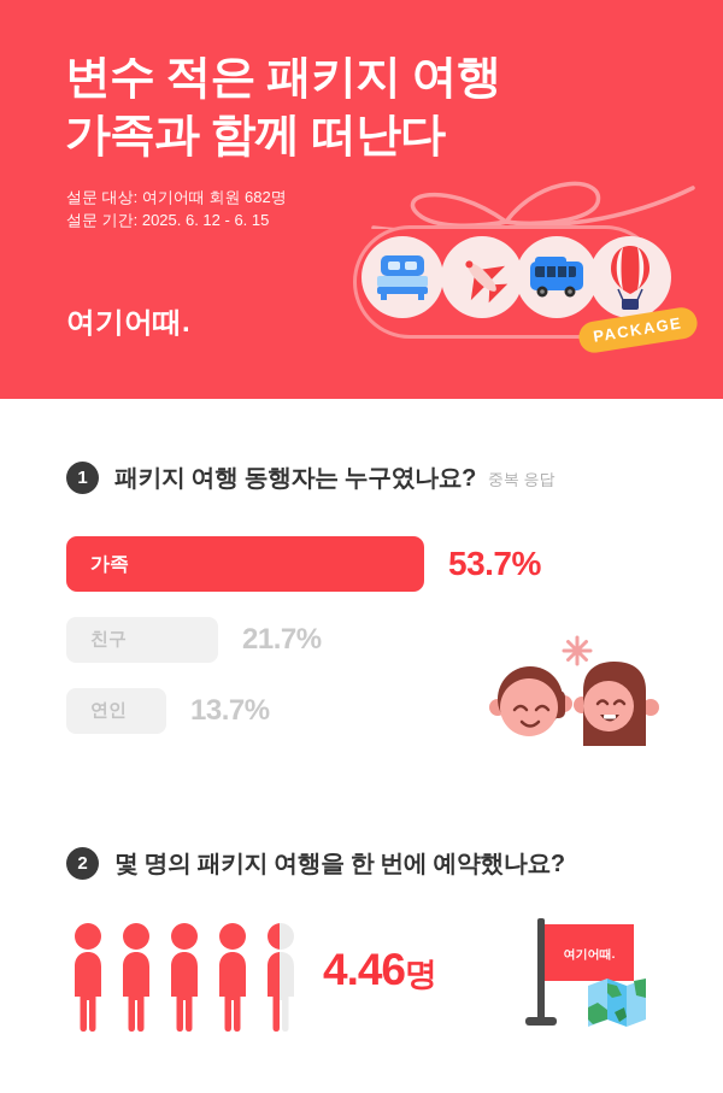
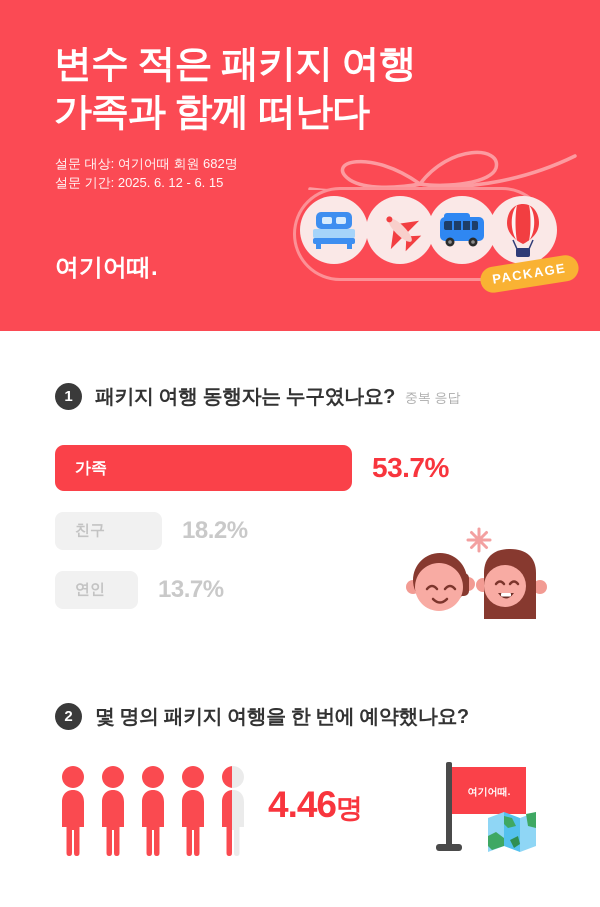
패키지 여행 동행자는 누구였나요?/친구: 21.7% -> 18.2%
